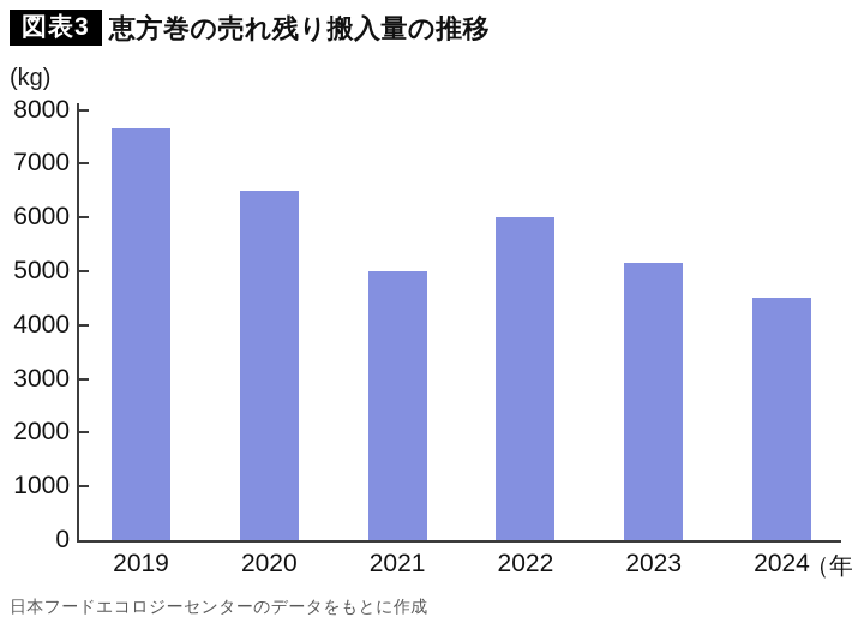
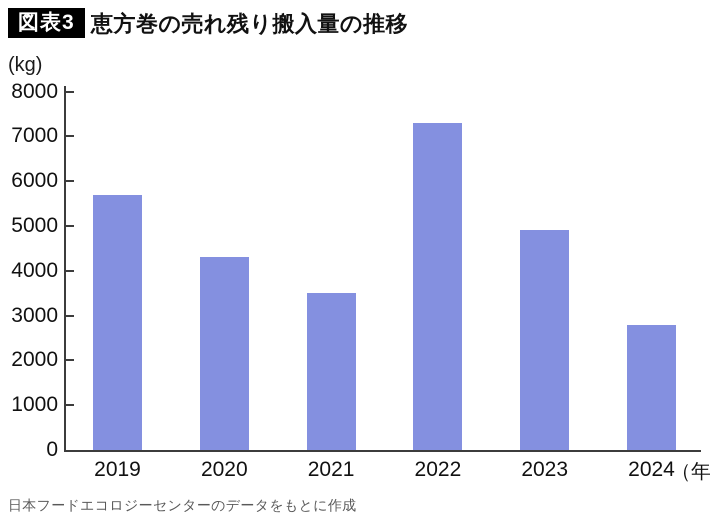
2019: 7600 -> 5700
2020: 6500 -> 4300
2021: 5000 -> 3500
2022: 6000 -> 7300
2023: 5200 -> 4900
2024: 4500 -> 2800
